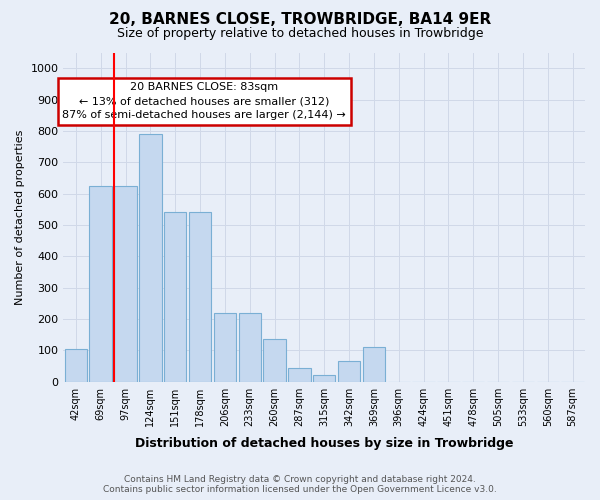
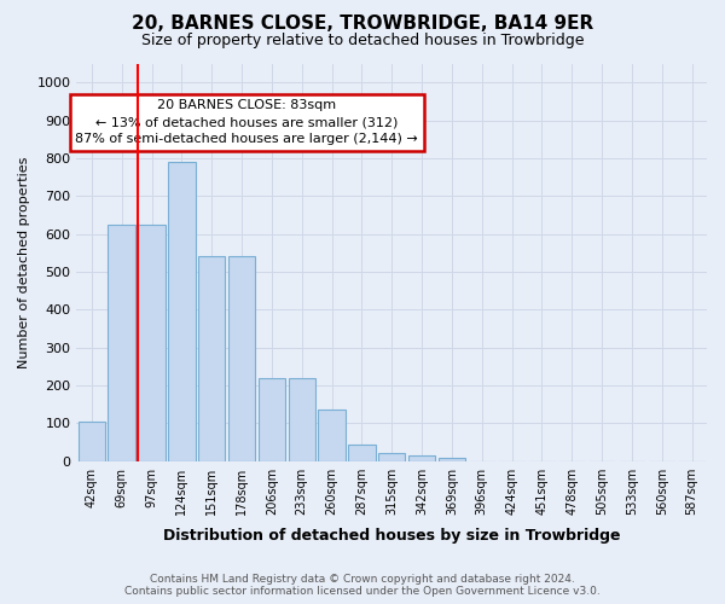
342sqm: 65 -> 15
369sqm: 110 -> 10
